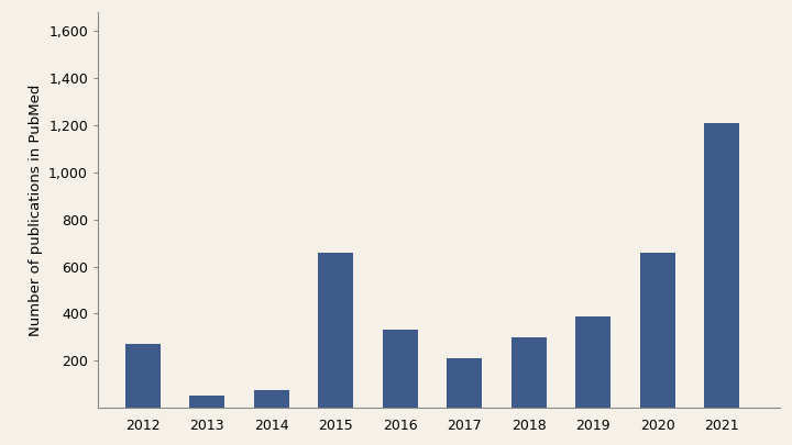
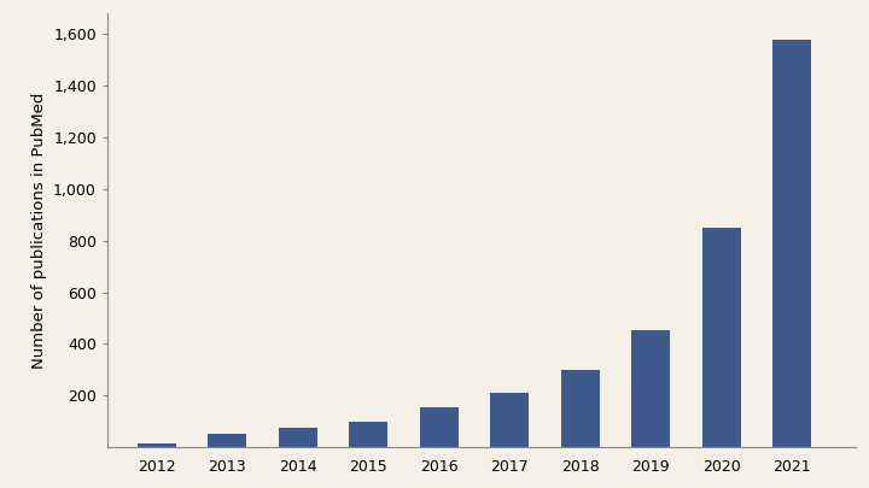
2012: 270 -> 15
2015: 660 -> 100
2016: 330 -> 155
2019: 390 -> 455
2020: 660 -> 850
2021: 1,210 -> 1,580
